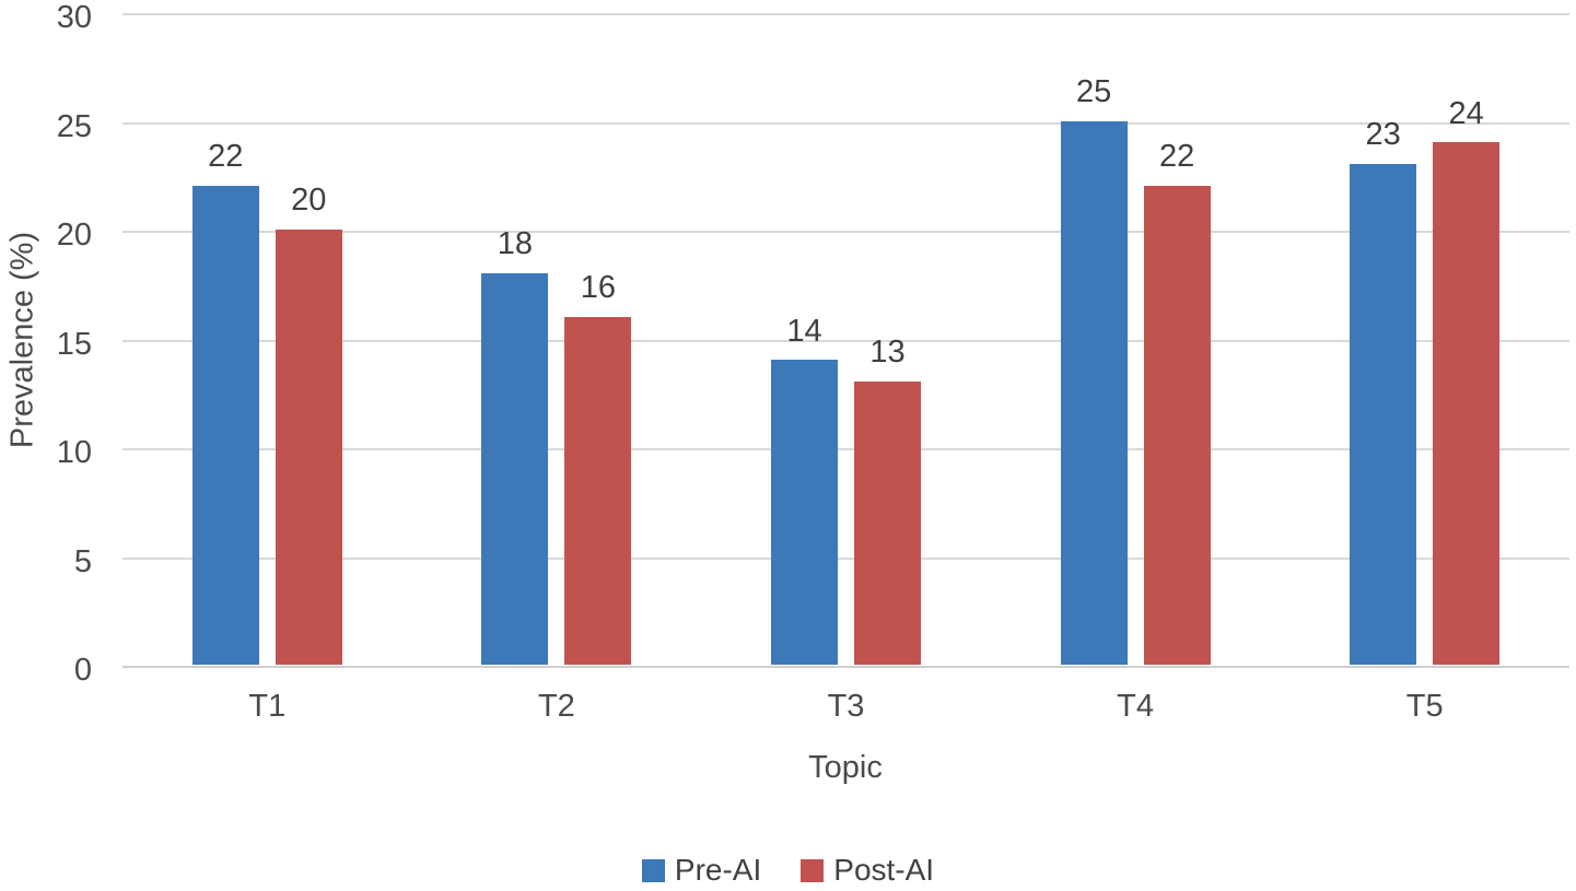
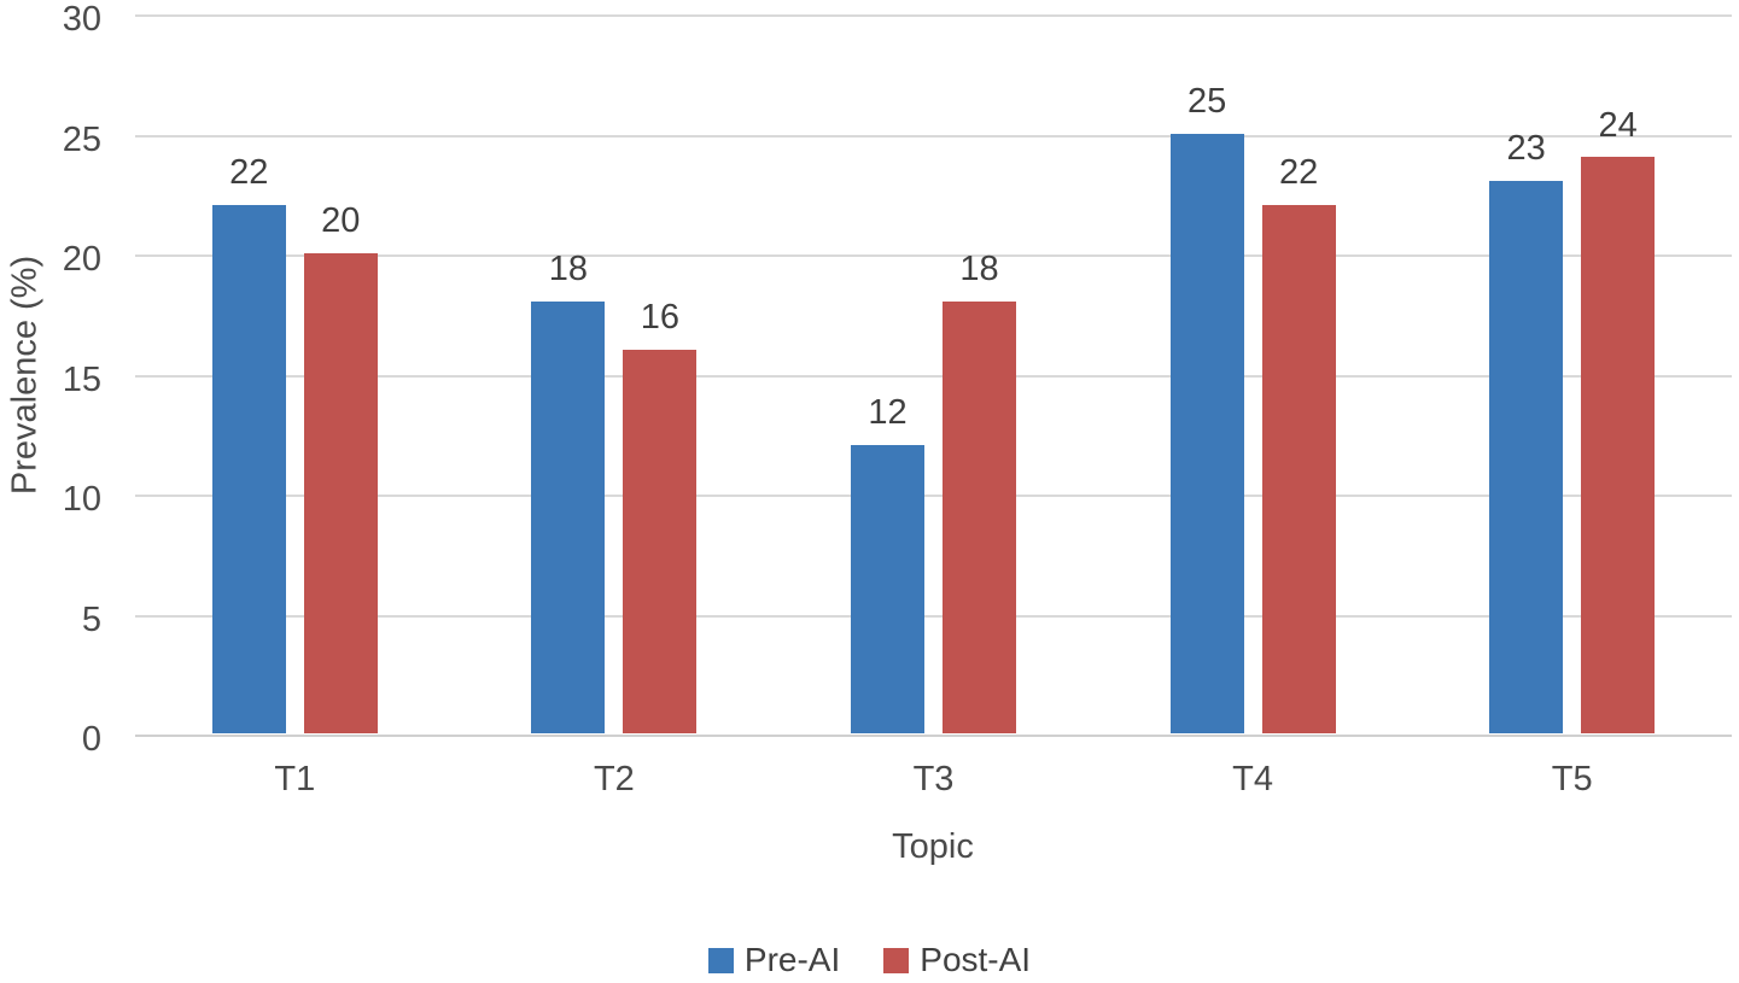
Pre-AI/T3: 14 -> 12
Post-AI/T3: 13 -> 18
